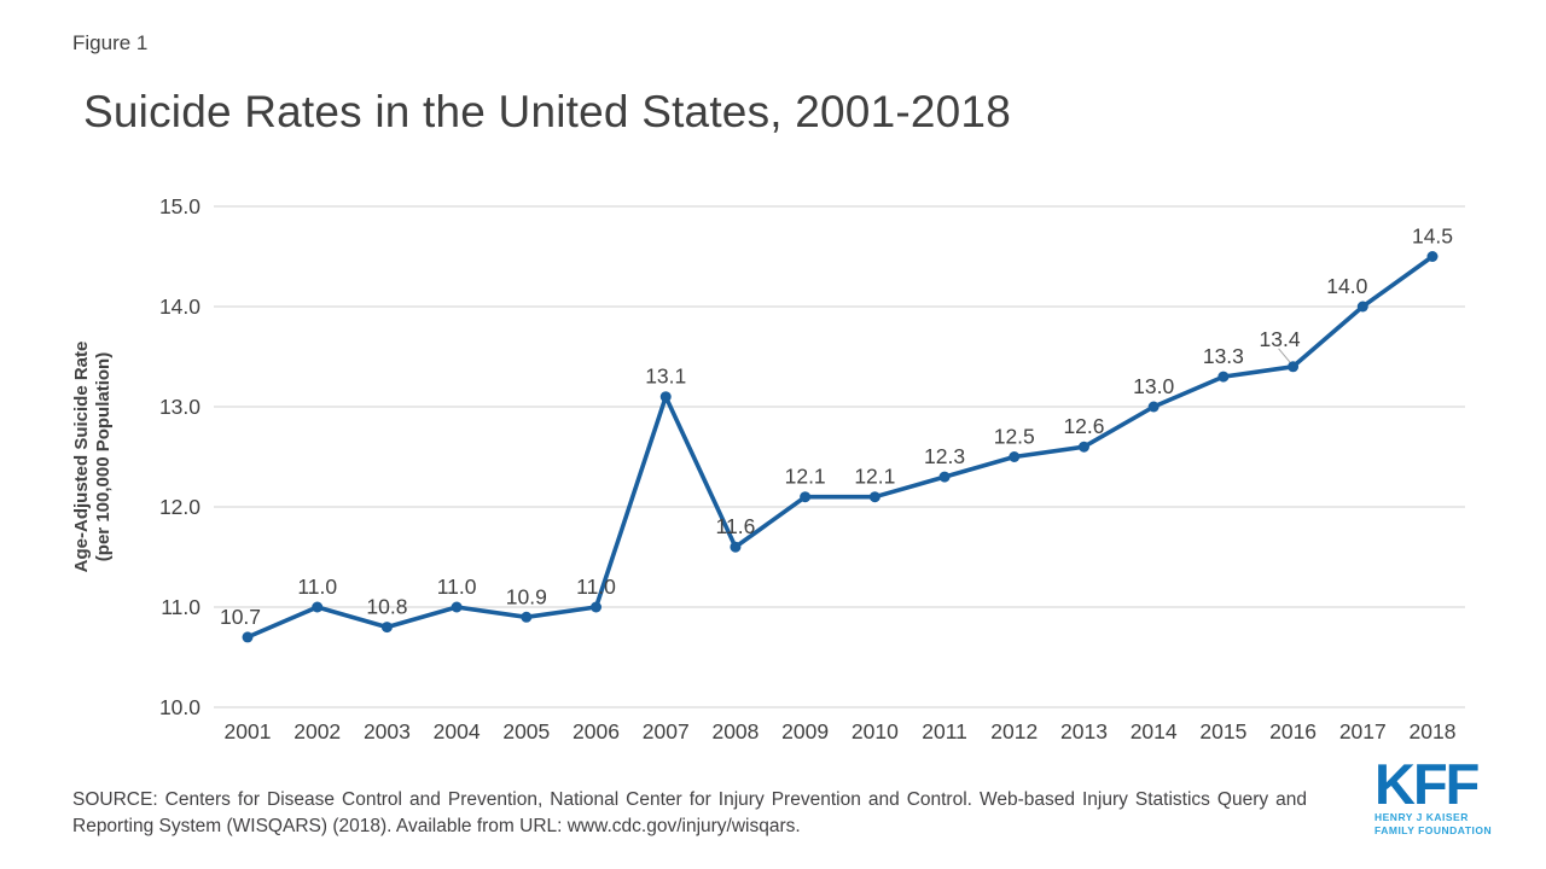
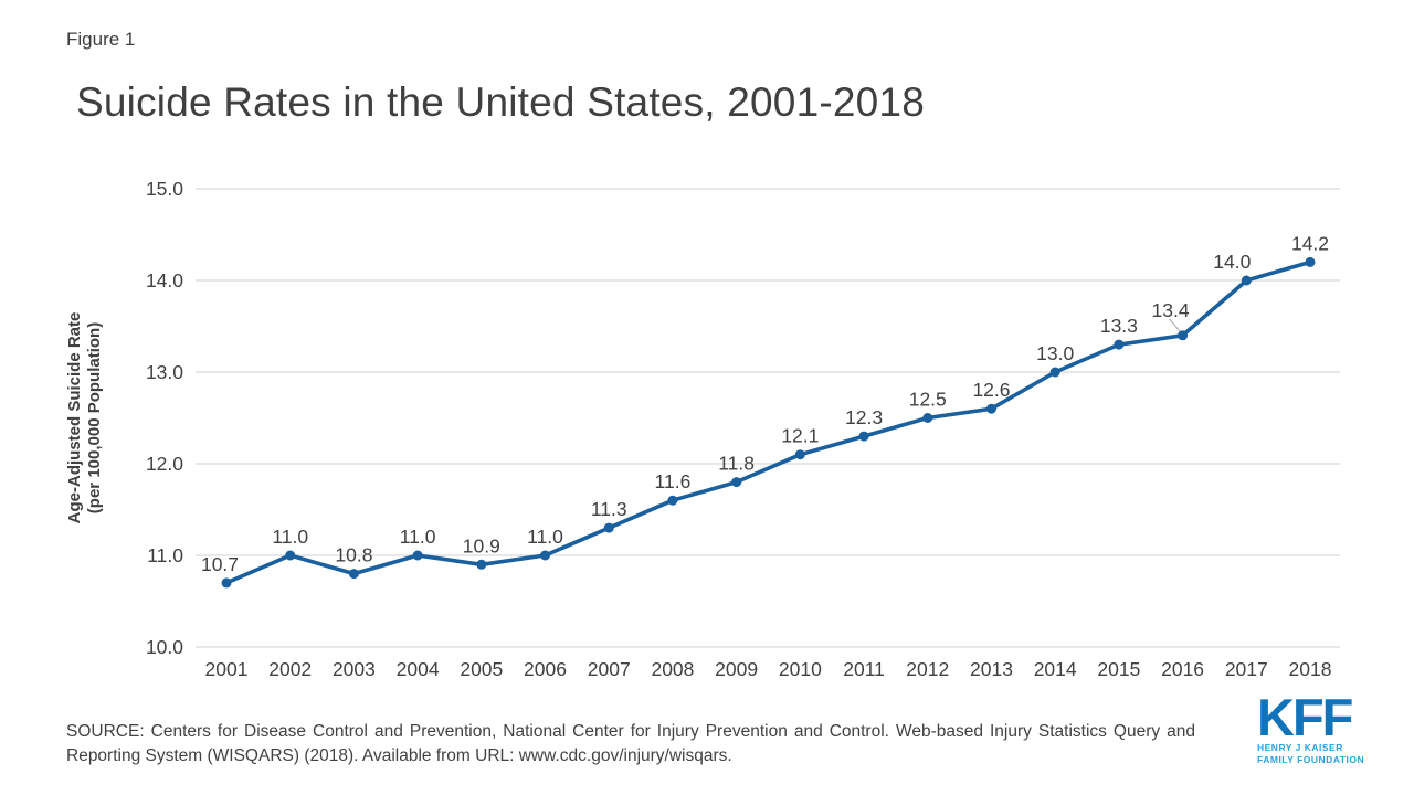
2007: 13.1 -> 11.3
2009: 12.1 -> 11.8
2018: 14.5 -> 14.2
